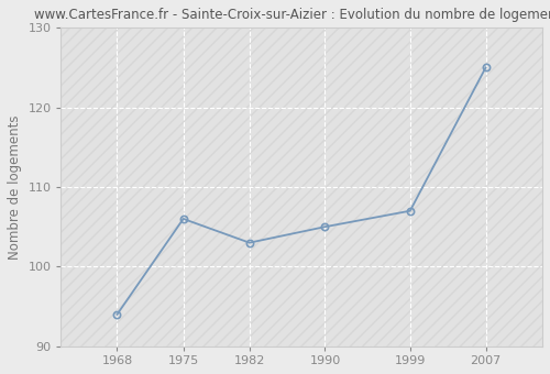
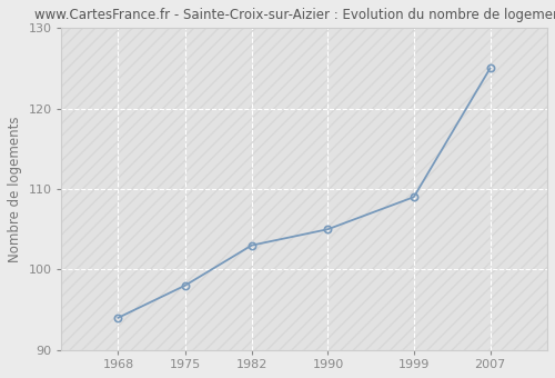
1975: 106 -> 98
1999: 107 -> 109
